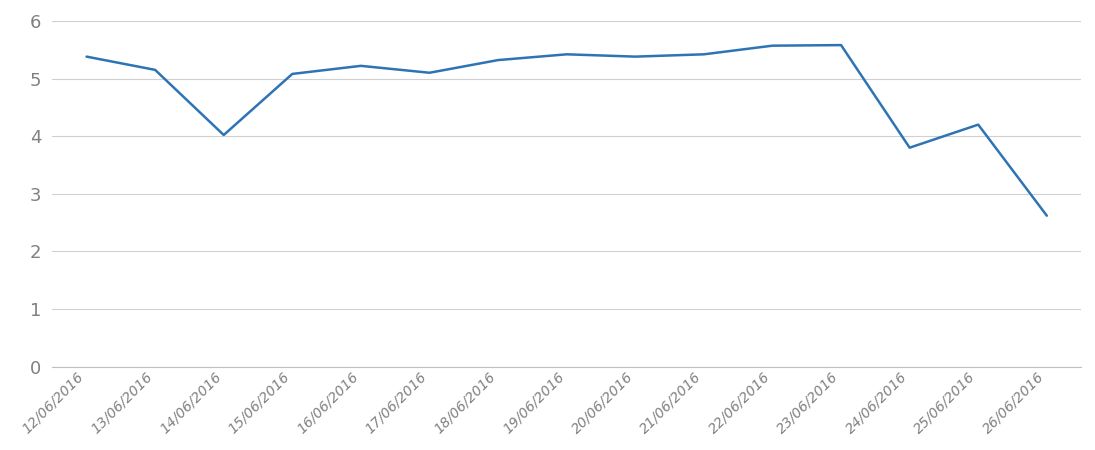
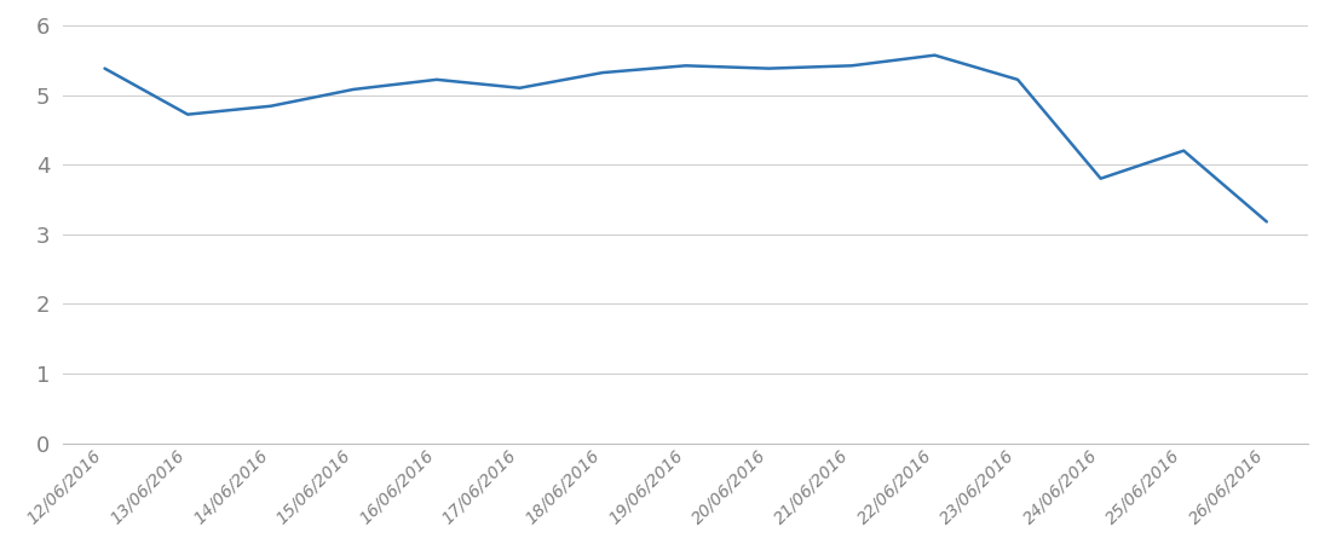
13/06/2016: 5.15 -> 4.72
14/06/2016: 4.02 -> 4.84
23/06/2016: 5.58 -> 5.22
26/06/2016: 2.62 -> 3.18
